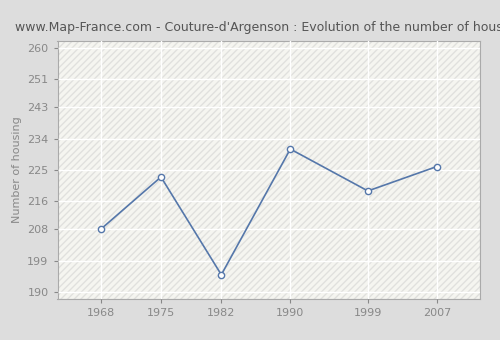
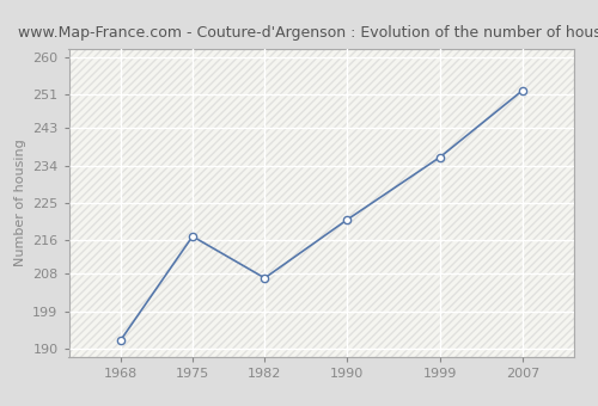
1968: 208 -> 192
1975: 223 -> 217
1982: 195 -> 207
1990: 231 -> 221
1999: 219 -> 236
2007: 226 -> 252
